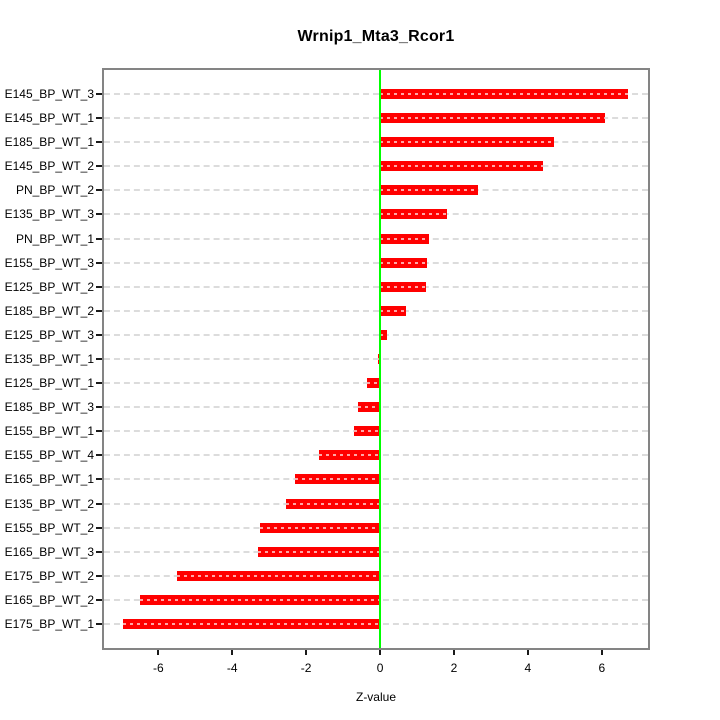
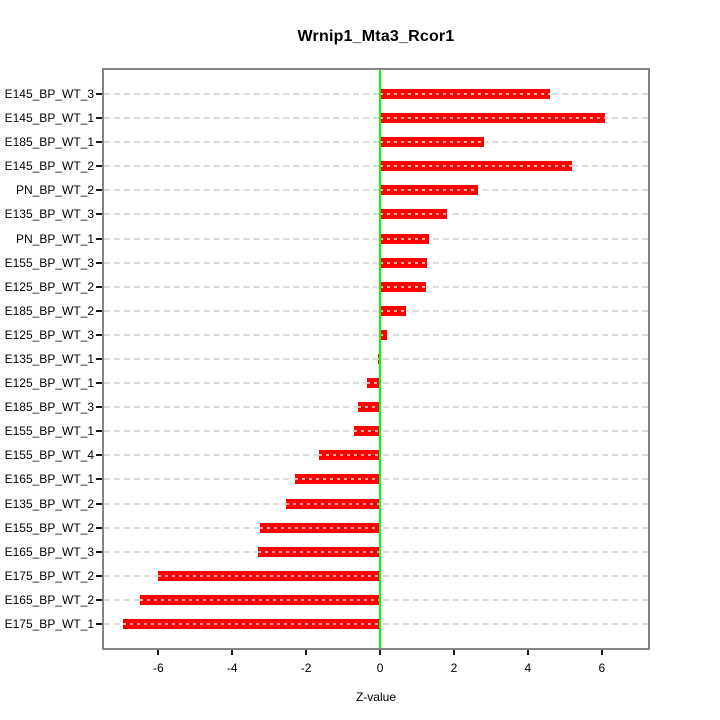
E145_BP_WT_3: 6.7 -> 4.6
E185_BP_WT_1: 4.7 -> 2.8
E145_BP_WT_2: 4.4 -> 5.2
E175_BP_WT_2: -5.5 -> -6.0
